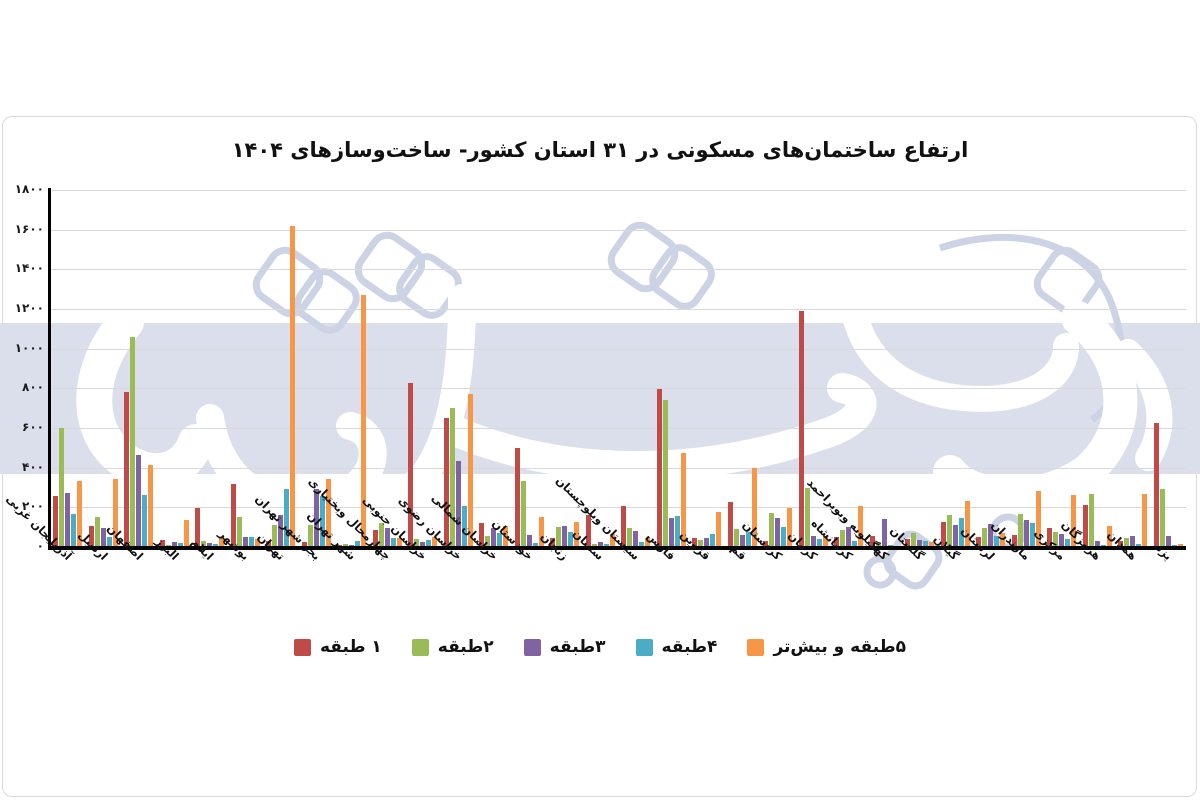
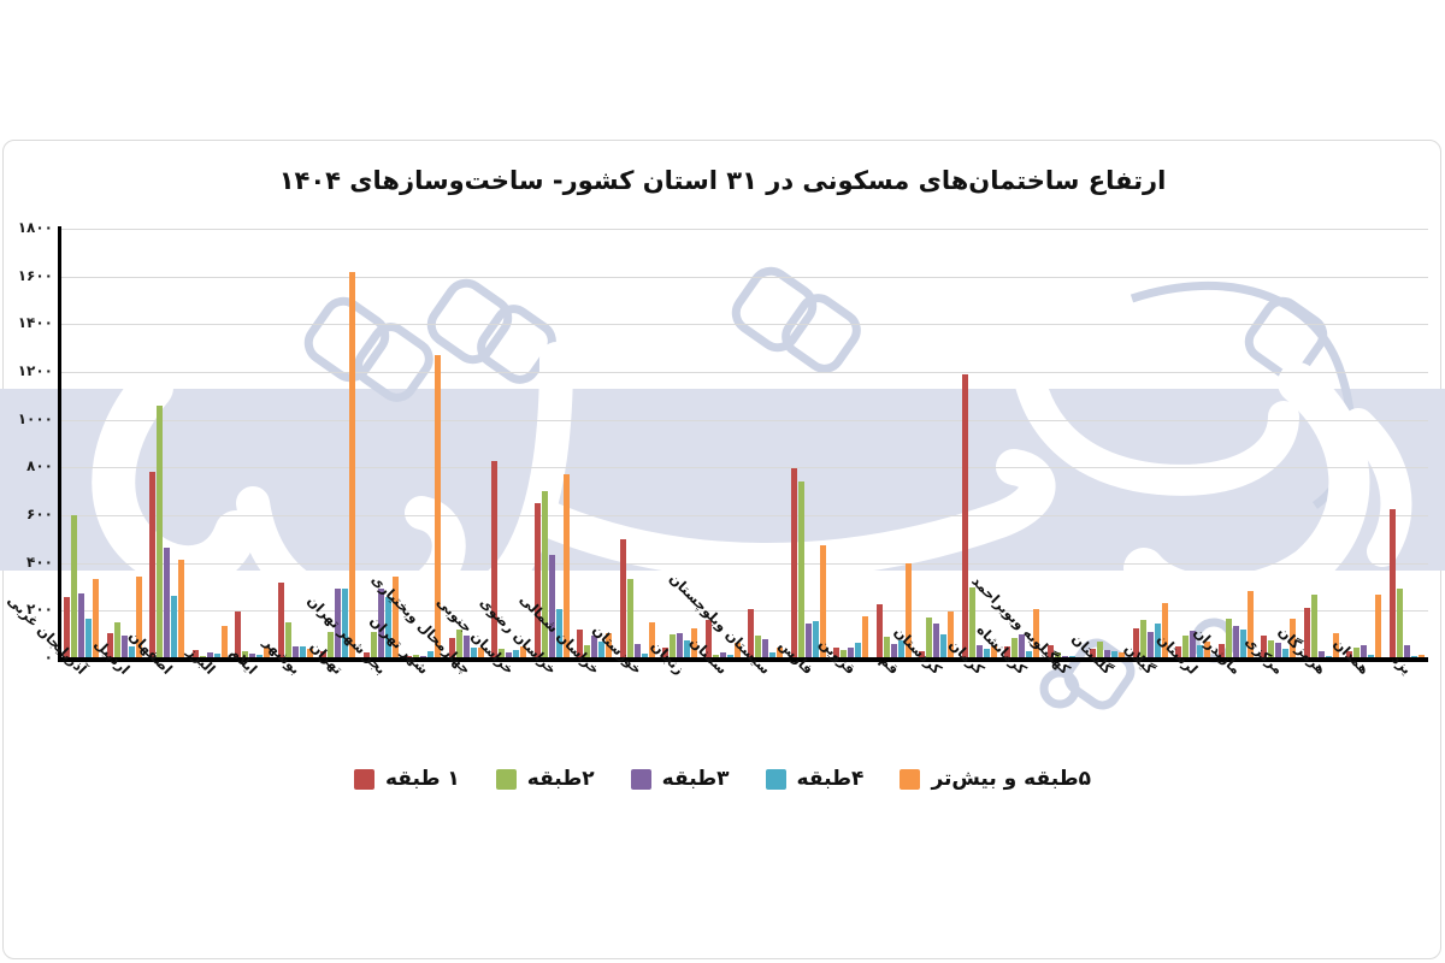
۳طبقه/تهران: 160 -> 290
۳طبقه/کهگیلویه وبویراحمد: 140 -> 10
۵طبقه و بیش‌تر/مرکزی: 260 -> 160
